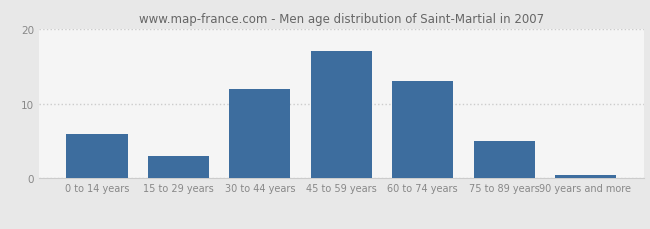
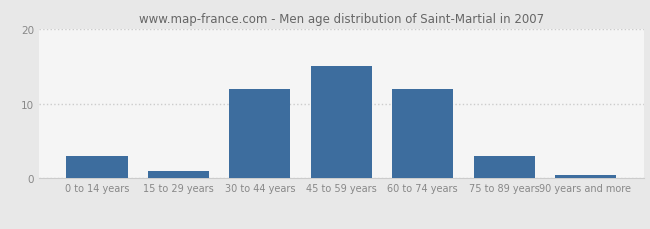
0 to 14 years: 6.0 -> 3.0
15 to 29 years: 3.0 -> 1.0
45 to 59 years: 17.0 -> 15.0
60 to 74 years: 13.0 -> 12.0
75 to 89 years: 5.0 -> 3.0
